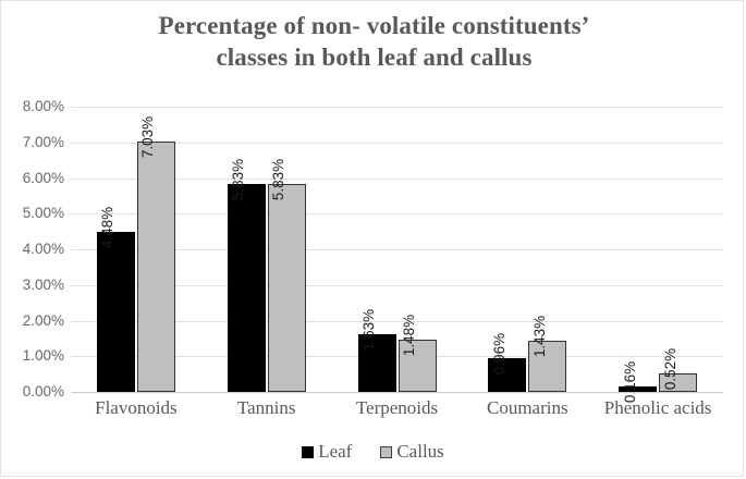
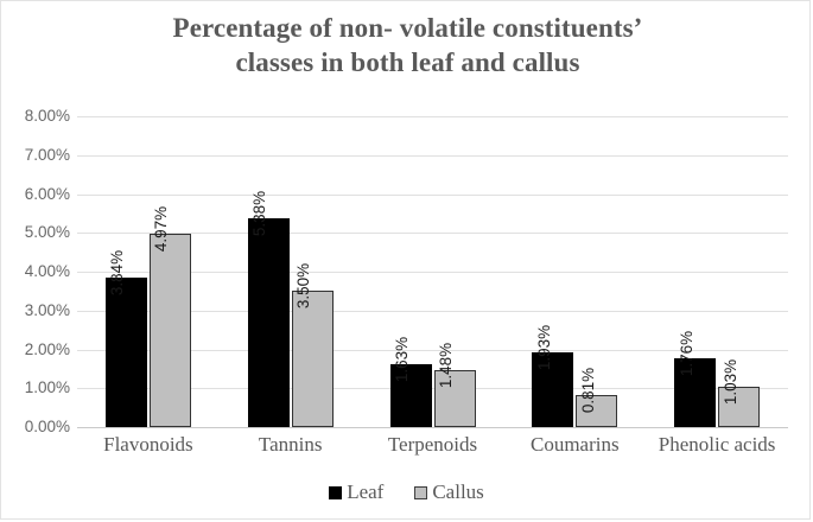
Leaf/Flavonoids: 4.48% -> 3.84%
Callus/Flavonoids: 7.03% -> 4.97%
Leaf/Tannins: 5.83% -> 5.38%
Callus/Tannins: 5.83% -> 3.50%
Leaf/Coumarins: 0.96% -> 1.93%
Callus/Coumarins: 1.43% -> 0.81%
Leaf/Phenolic acids: 0.16% -> 1.76%
Callus/Phenolic acids: 0.52% -> 1.03%
